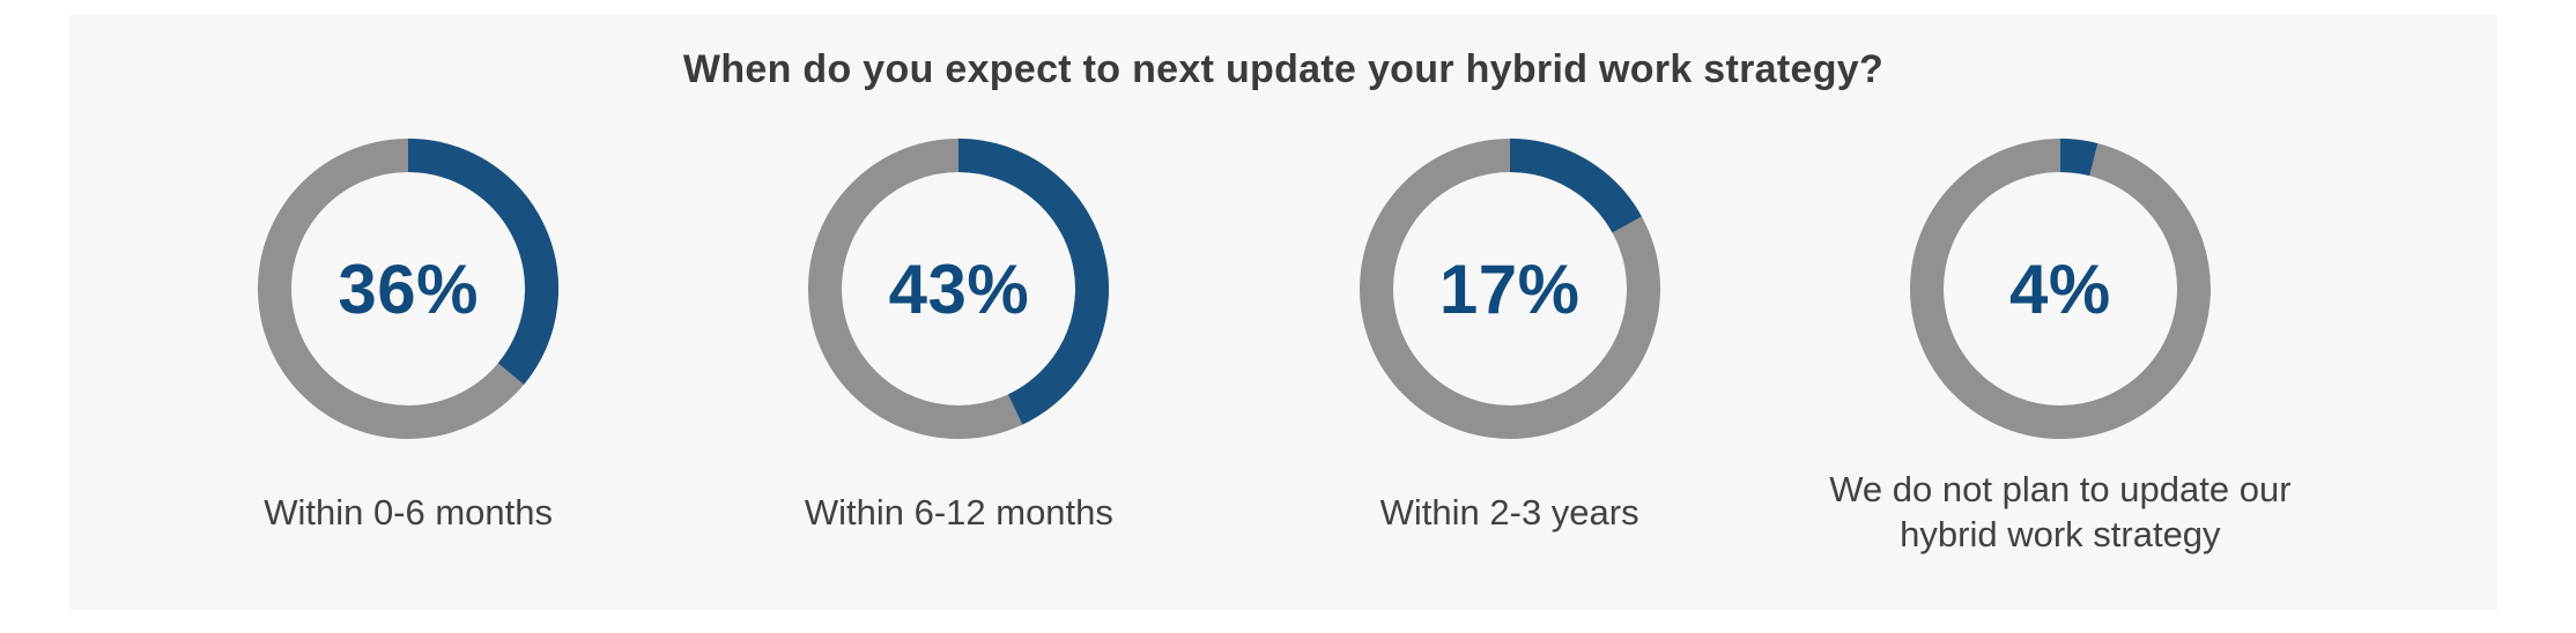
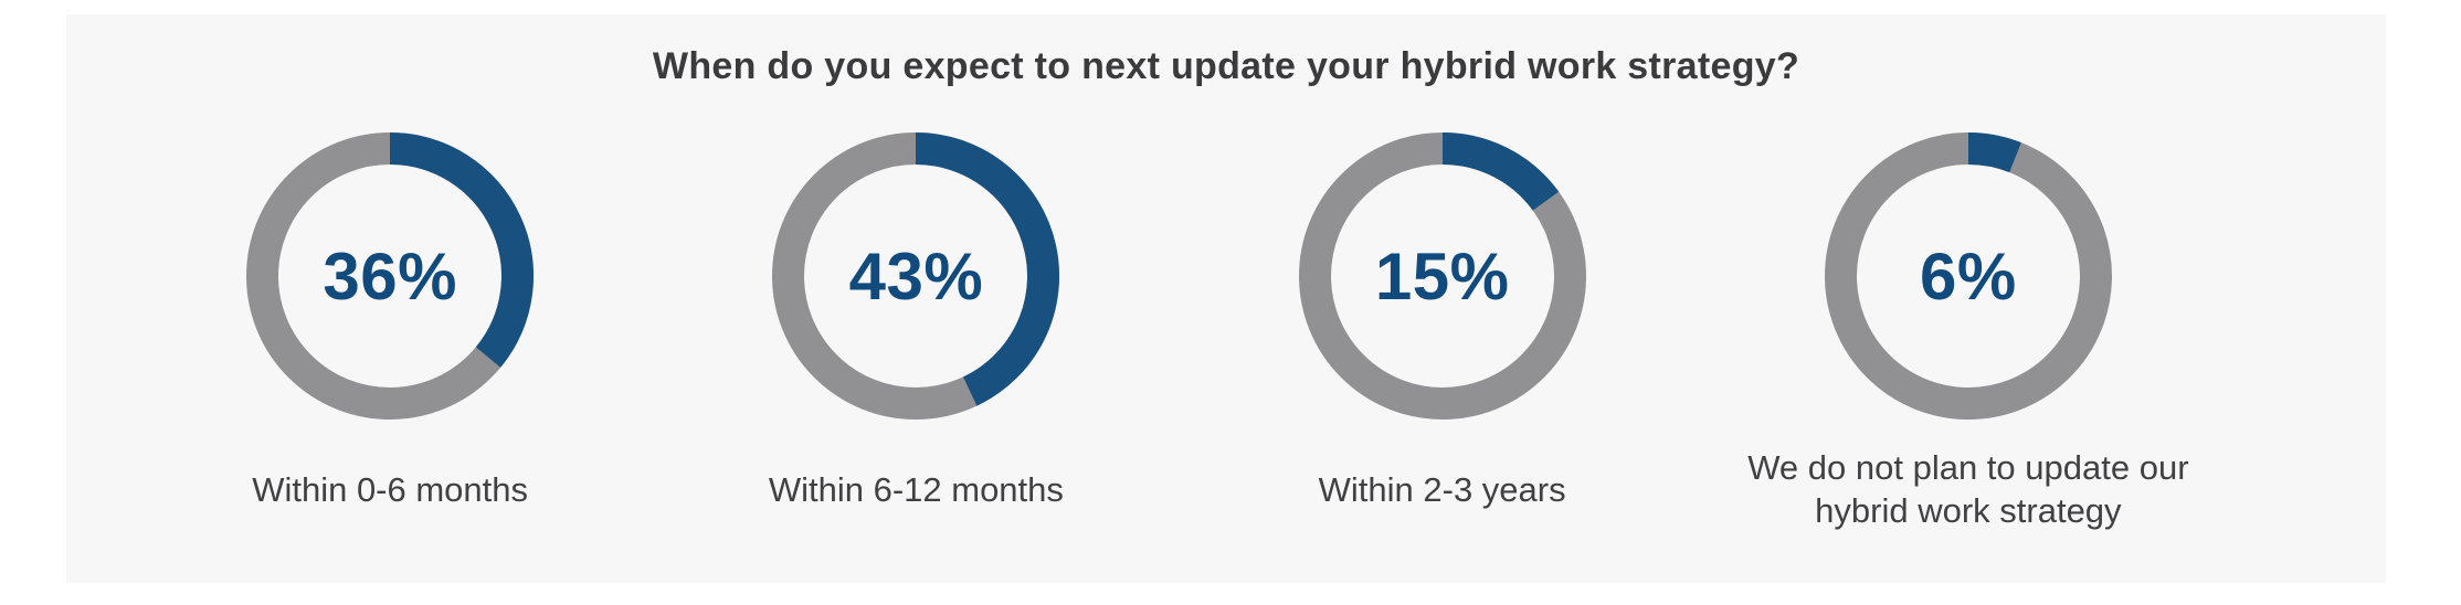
Within 2-3 years: 17% -> 15%
We do not plan to update our hybrid work strategy: 4% -> 6%
